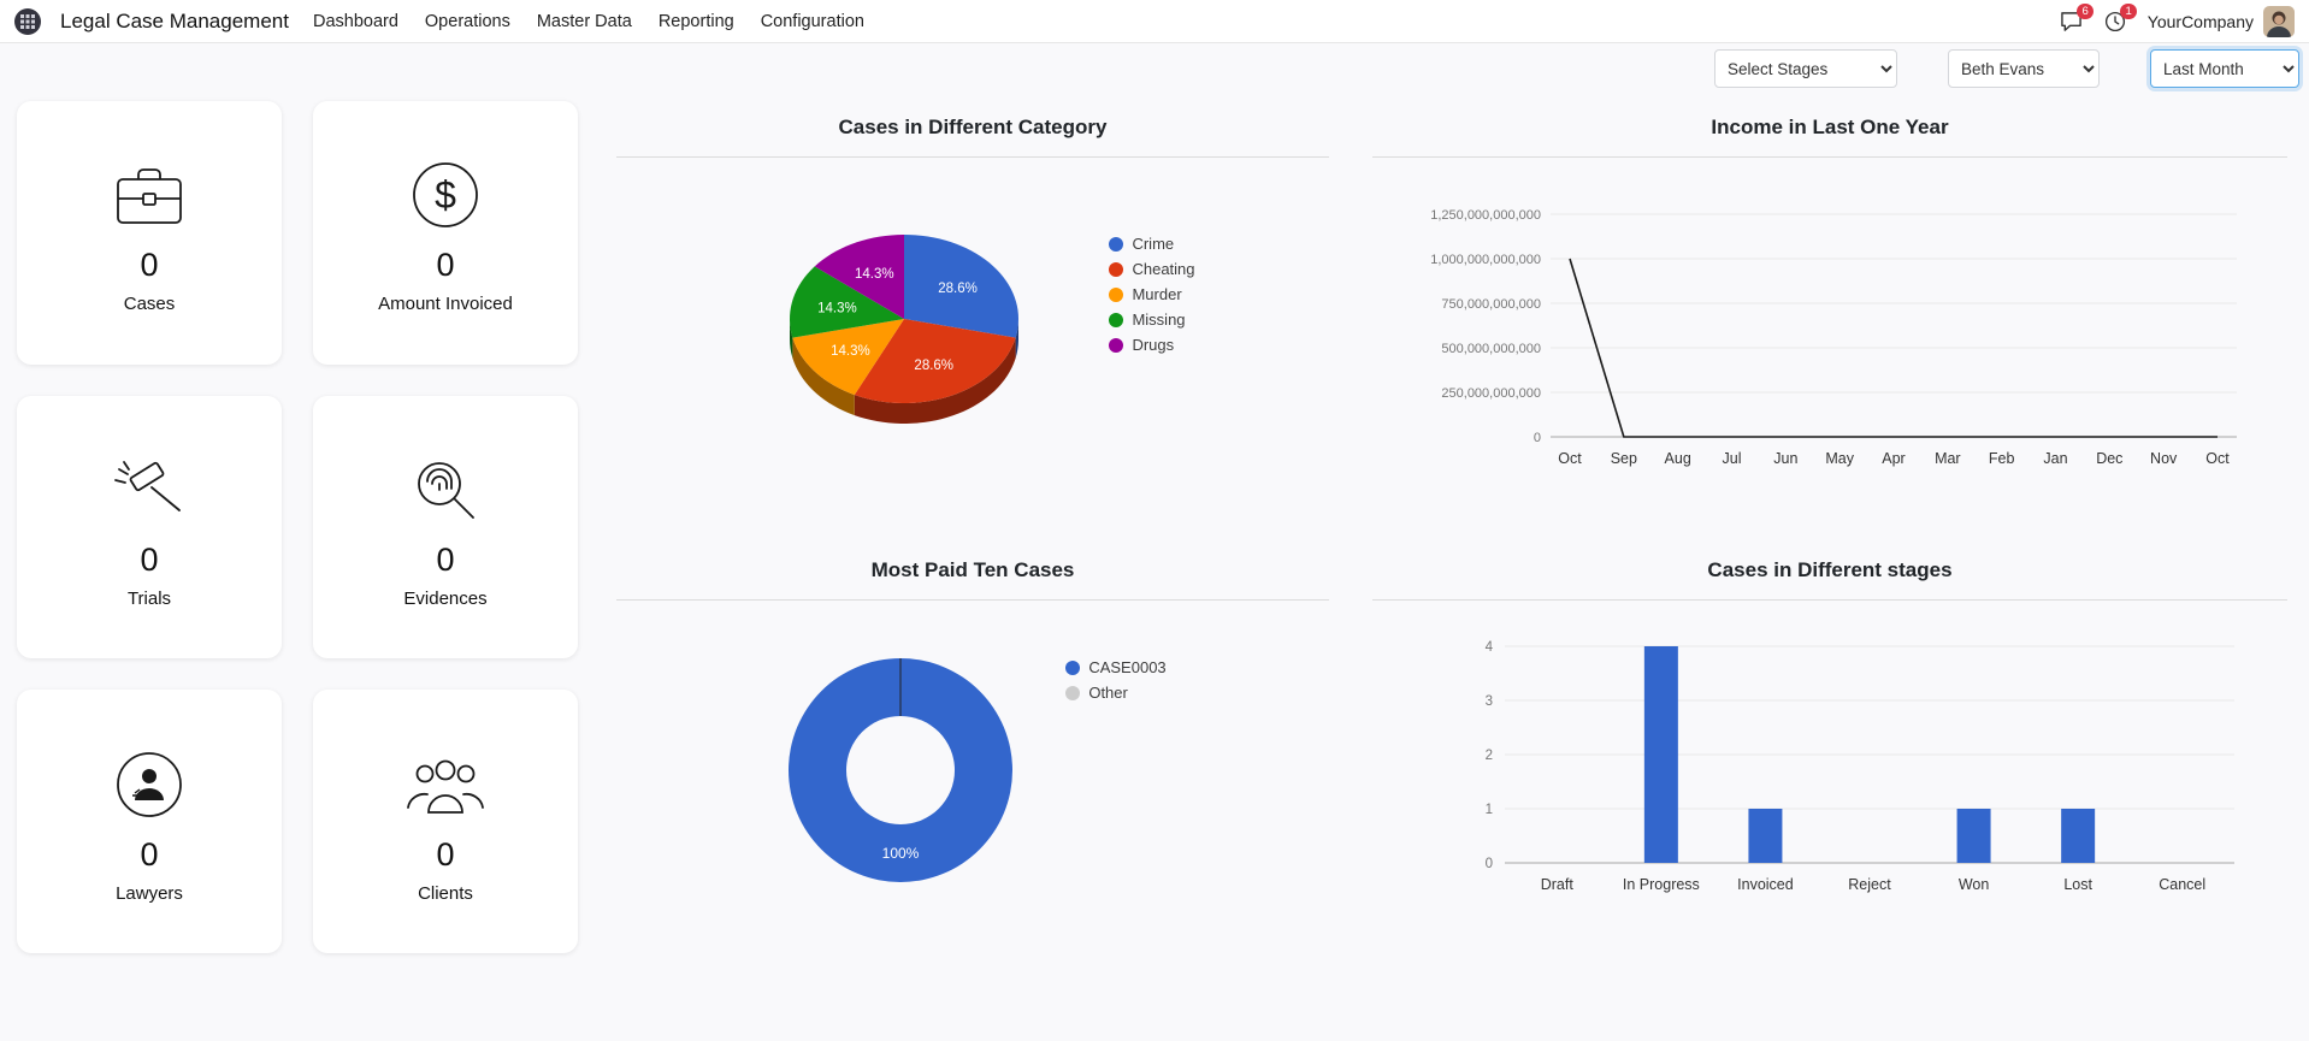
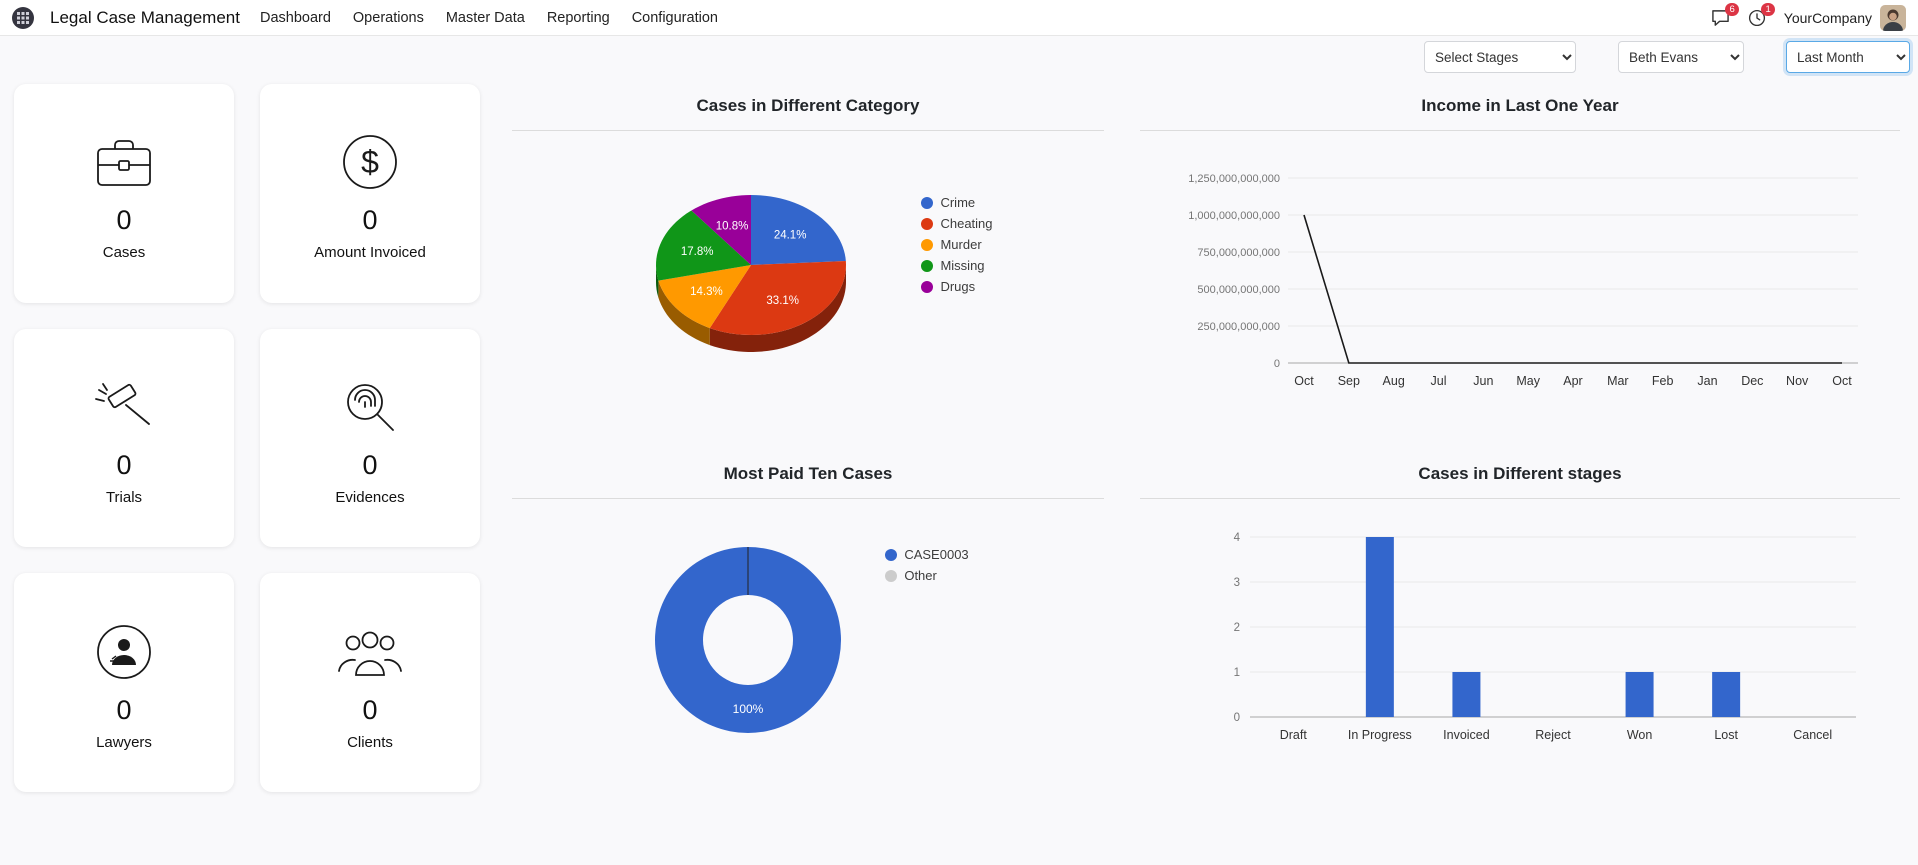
Cases in Different Category/Crime: 28.6% -> 24.1%
Cases in Different Category/Cheating: 28.6% -> 33.1%
Cases in Different Category/Missing: 14.3% -> 17.8%
Cases in Different Category/Drugs: 14.3% -> 10.8%
